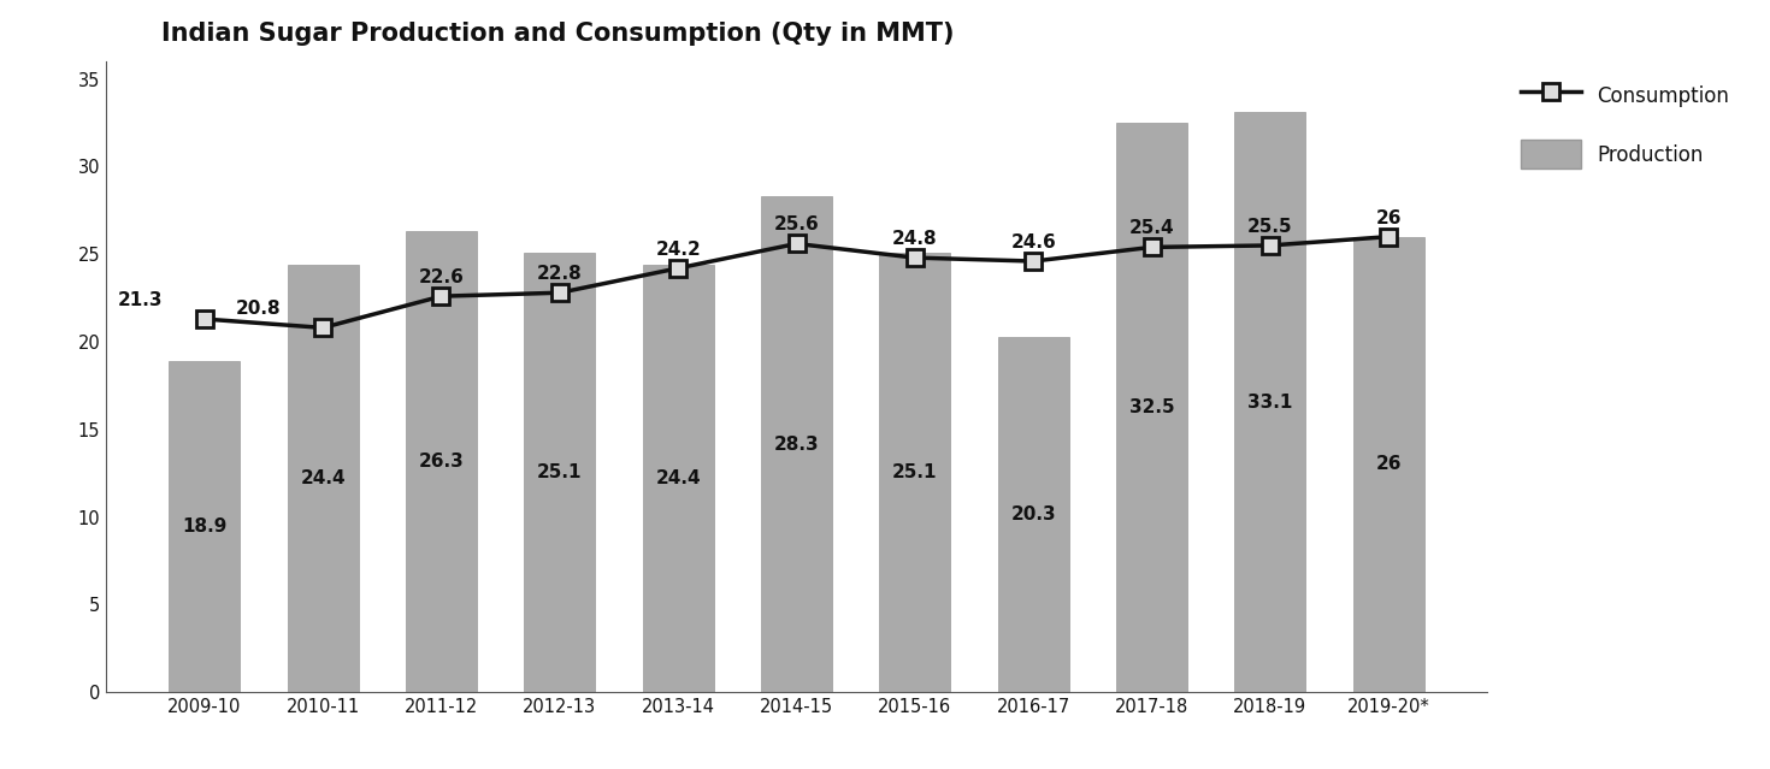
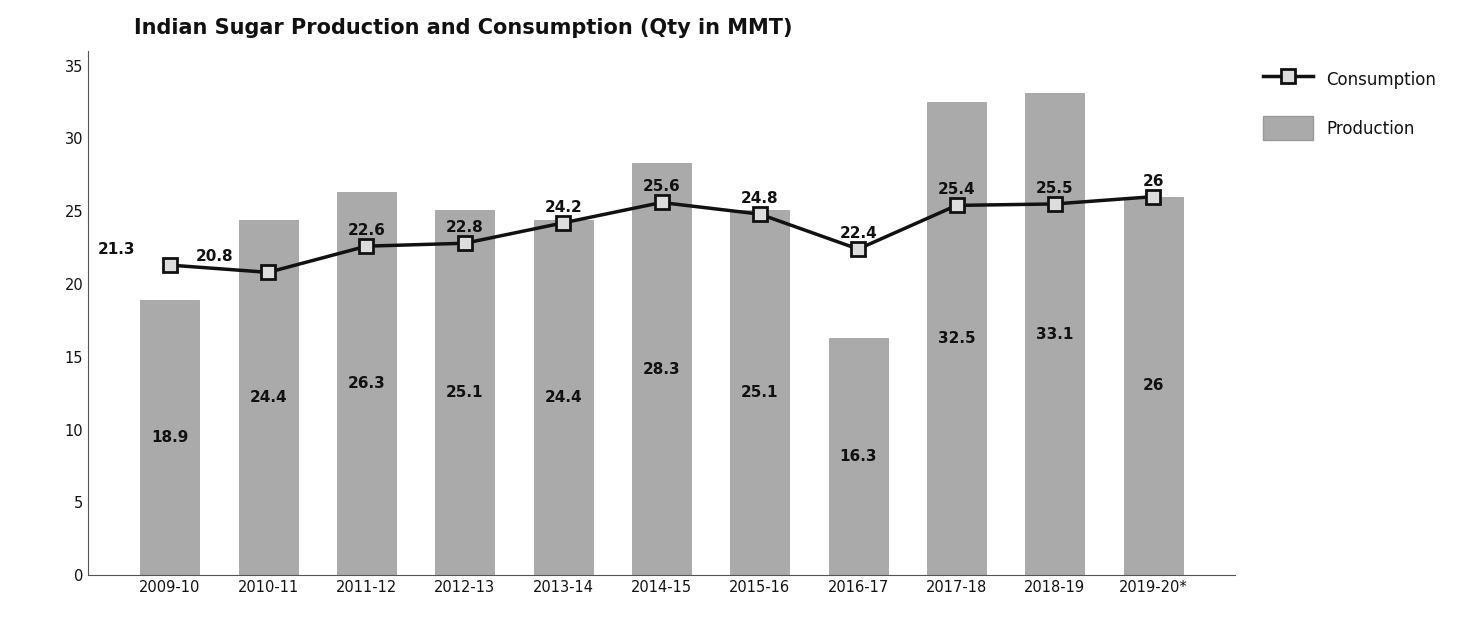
Production/2016-17: 20.3 -> 16.3
Consumption/2016-17: 24.6 -> 22.4
